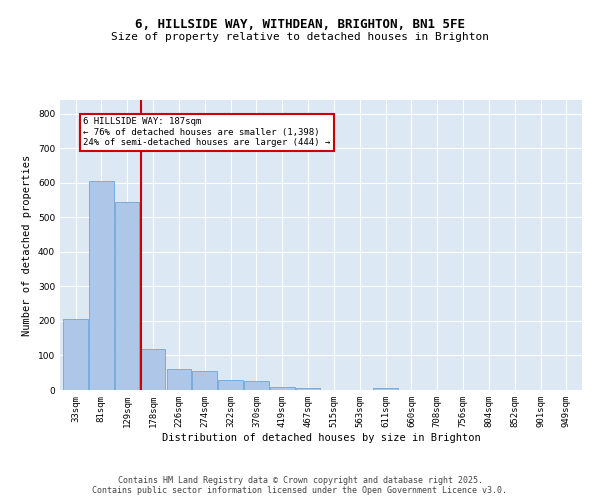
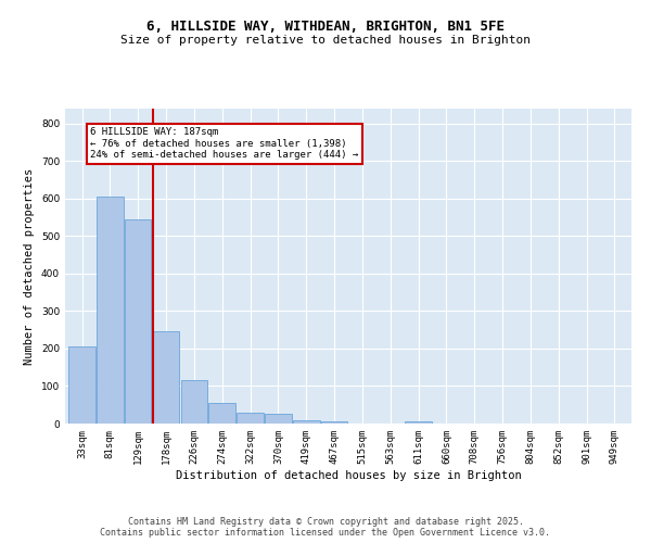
178sqm: 120 -> 245
226sqm: 60 -> 115
